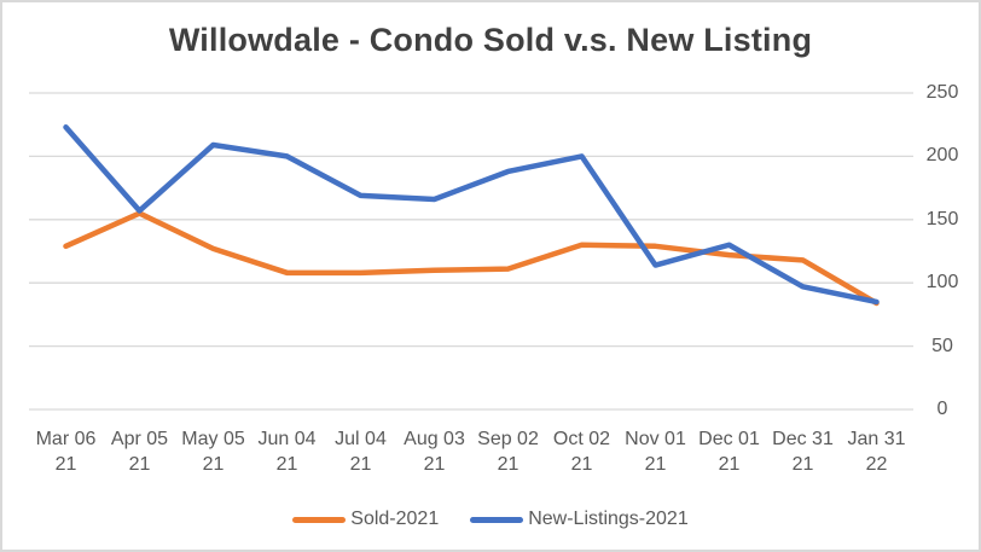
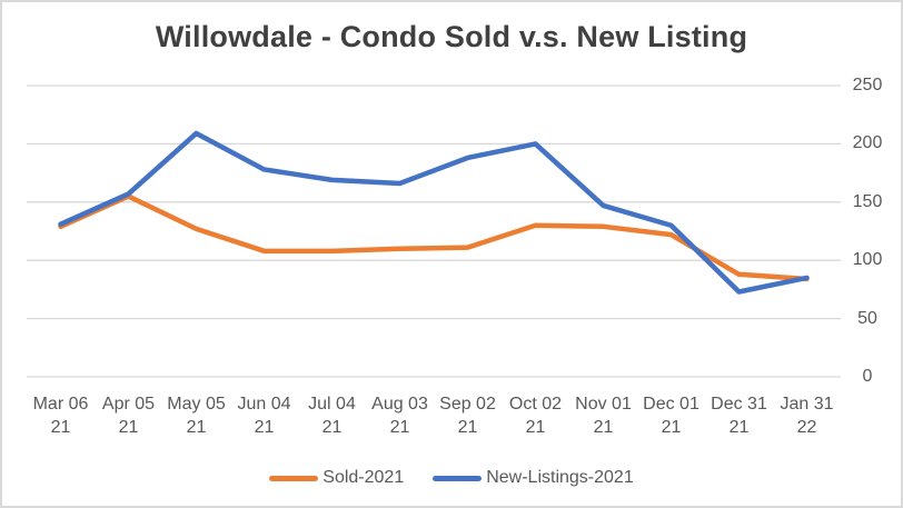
New-Listings-2021/Mar 06 21: 223 -> 131
New-Listings-2021/Jun 04 21: 200 -> 178
New-Listings-2021/Nov 01 21: 114 -> 147
Sold-2021/Dec 31 21: 118 -> 88
New-Listings-2021/Dec 31 21: 97 -> 73
